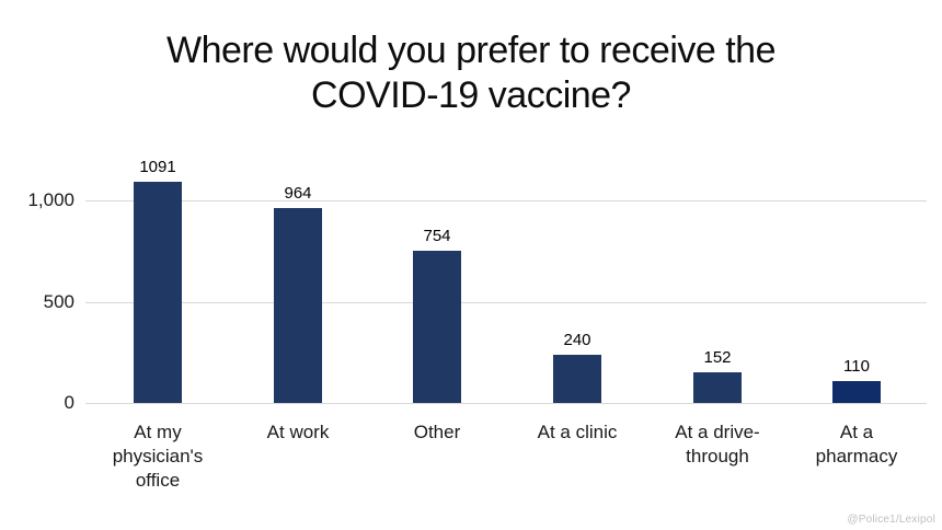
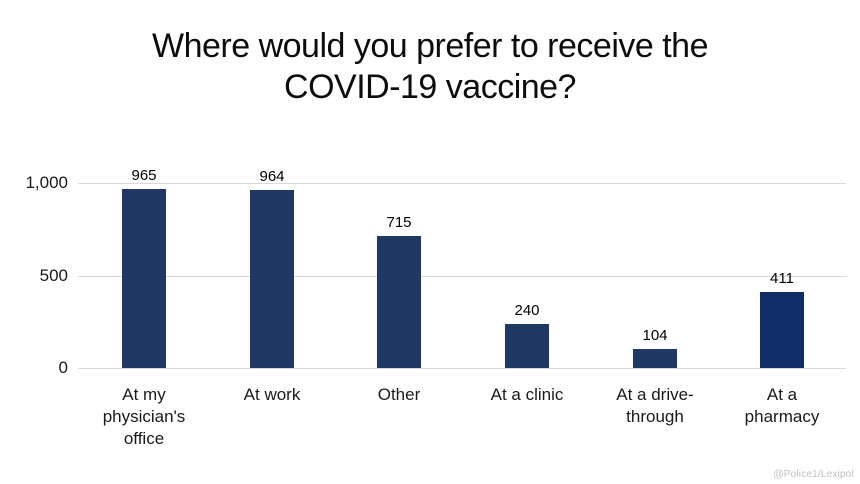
At my physician's office: 1091 -> 965
Other: 754 -> 715
At a drive-through: 152 -> 104
At a pharmacy: 110 -> 411
